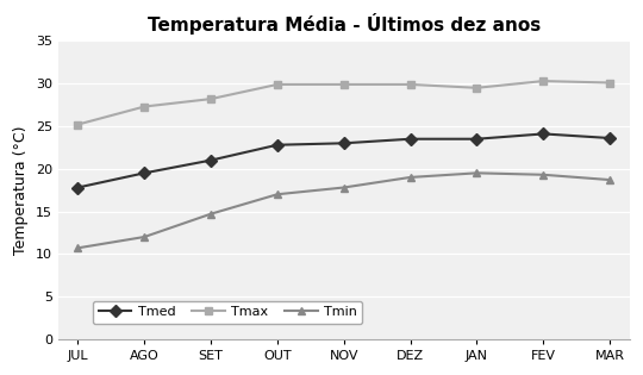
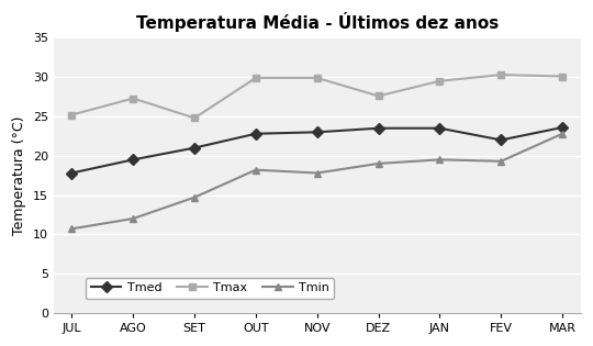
Tmax/SET: 28.2 -> 24.8
Tmin/OUT: 17.0 -> 18.2
Tmax/DEZ: 29.9 -> 27.6
Tmed/FEV: 24.1 -> 22.0
Tmin/MAR: 18.7 -> 22.8
